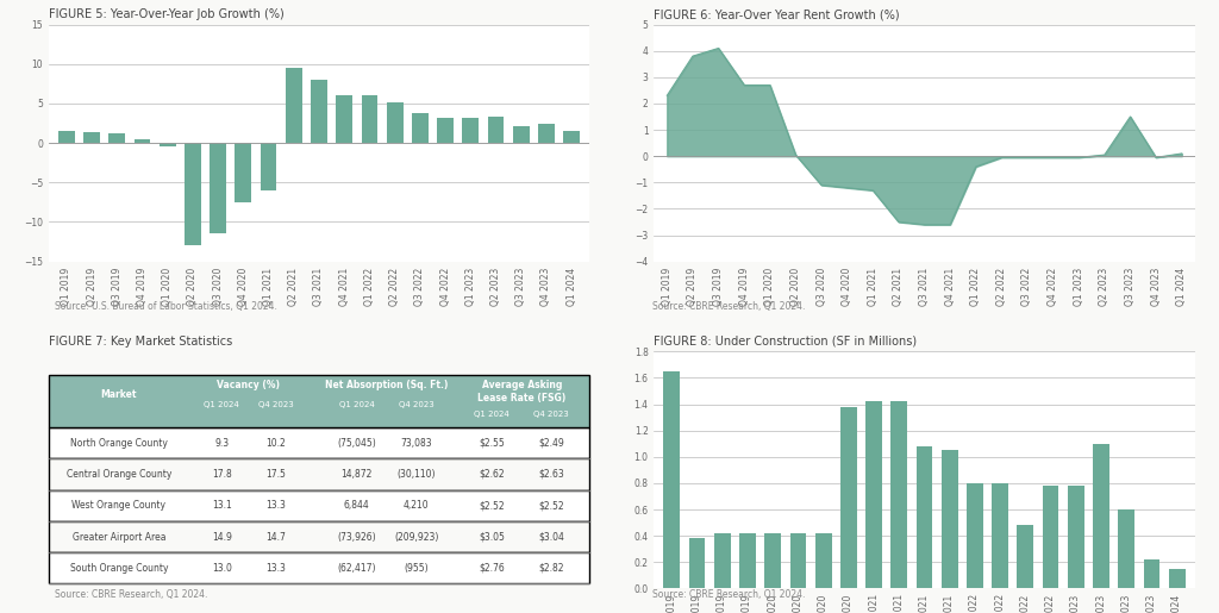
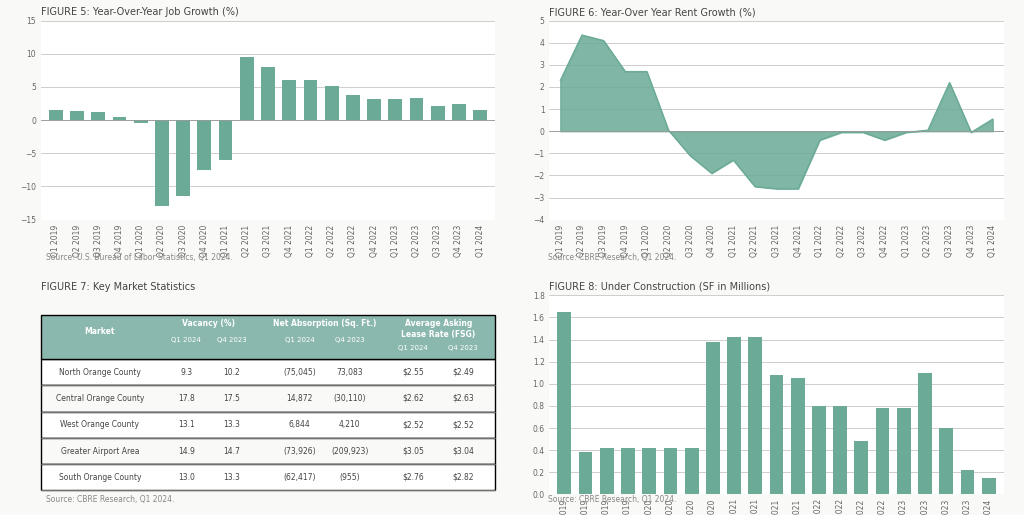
FIGURE 6: Year-Over Year Rent Growth (%)/Q2 2019: 3.80 -> 4.35
FIGURE 6: Year-Over Year Rent Growth (%)/Q4 2020: -1.20 -> -1.90
FIGURE 6: Year-Over Year Rent Growth (%)/Q4 2022: -0.05 -> -0.40
FIGURE 6: Year-Over Year Rent Growth (%)/Q3 2023: 1.50 -> 2.20
FIGURE 6: Year-Over Year Rent Growth (%)/Q1 2024: 0.10 -> 0.55
